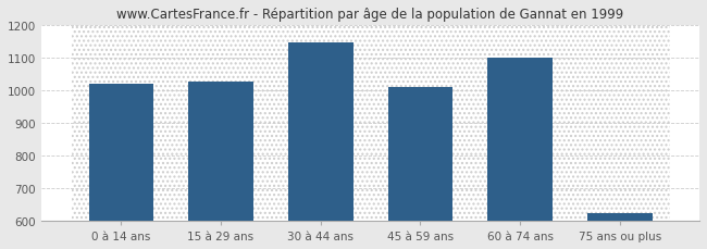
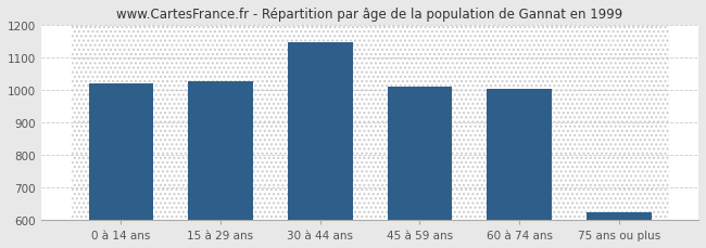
60 à 74 ans: 1100 -> 1003
